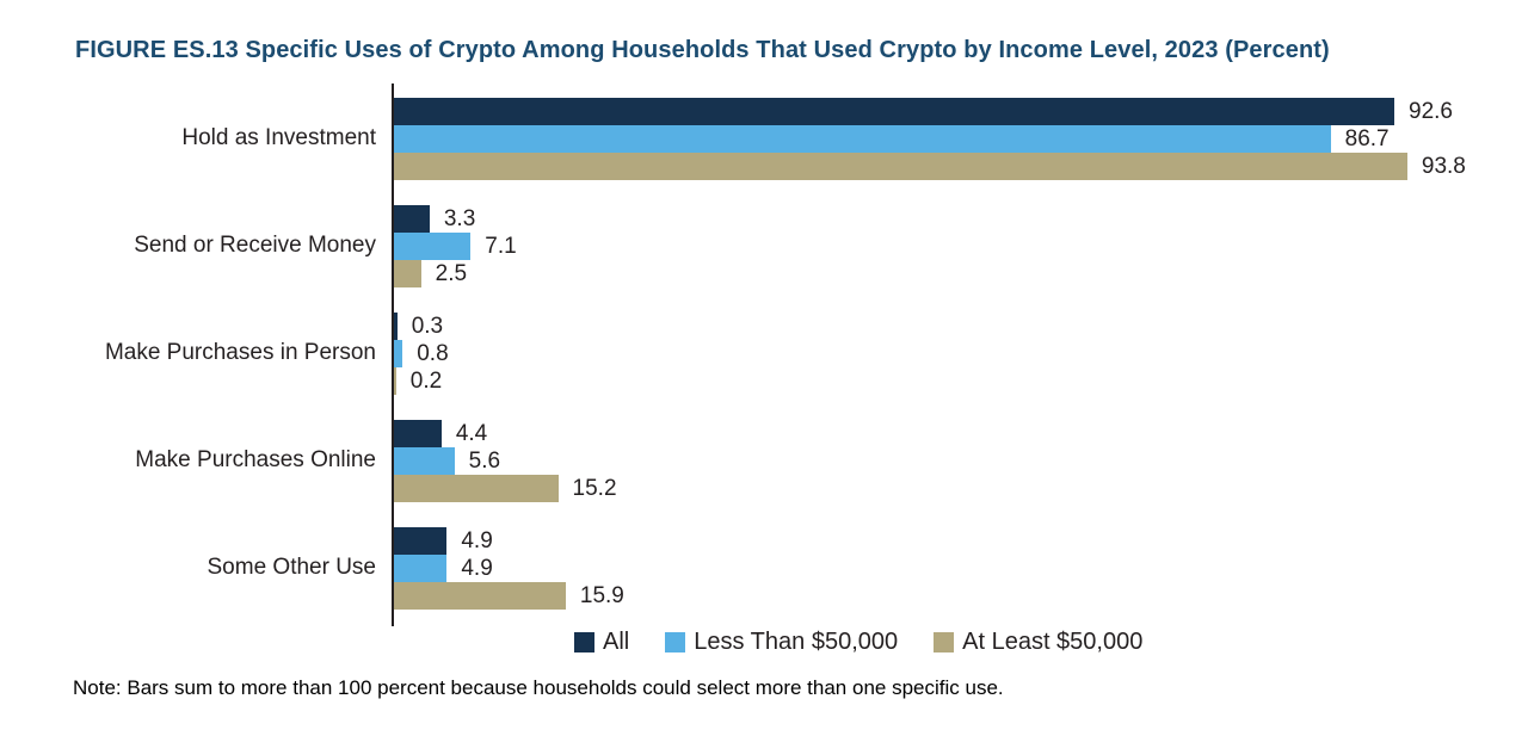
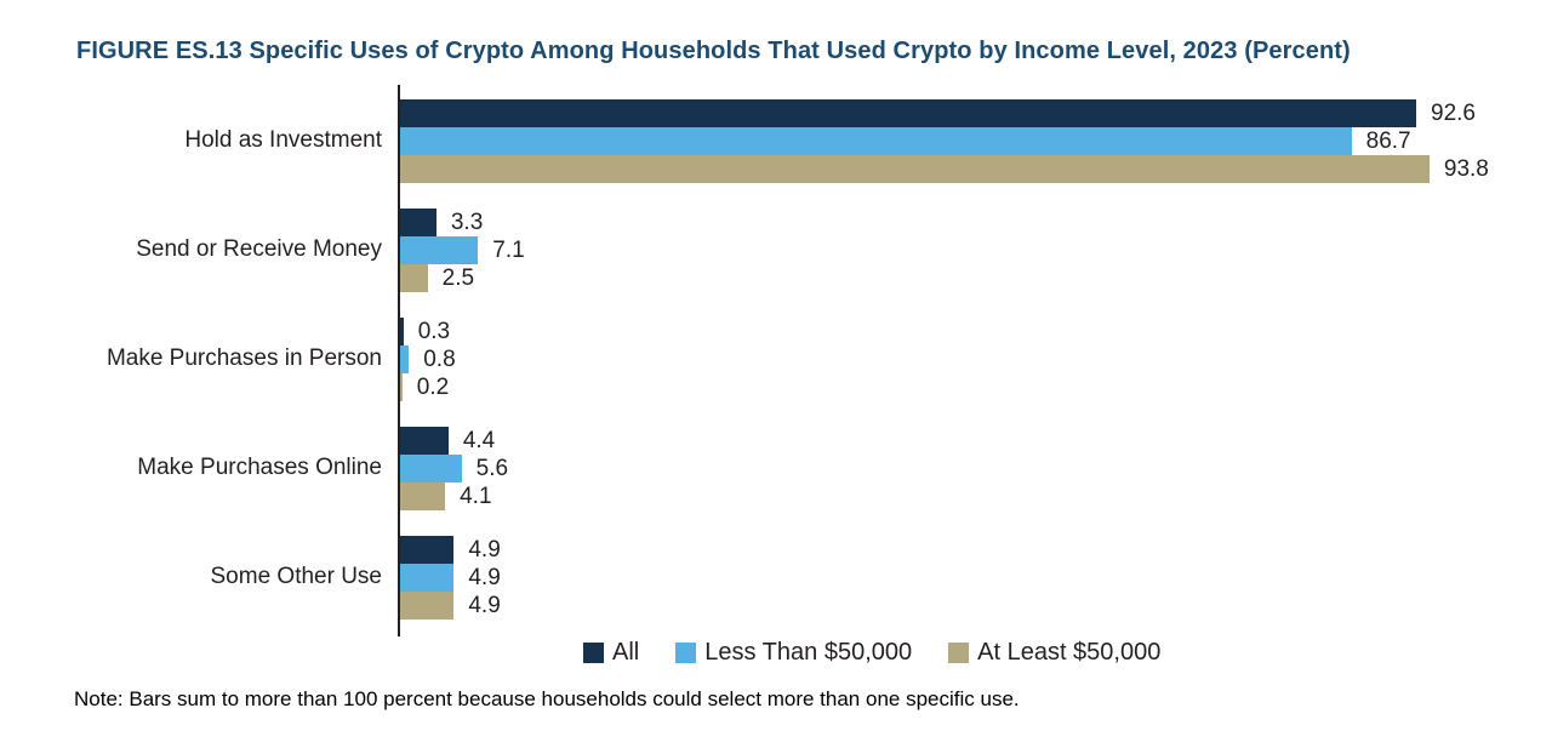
At Least $50,000/Make Purchases Online: 15.2 -> 4.1
At Least $50,000/Some Other Use: 15.9 -> 4.9
